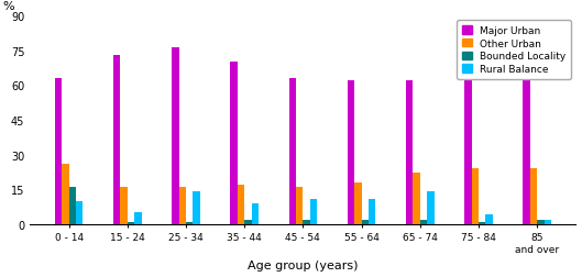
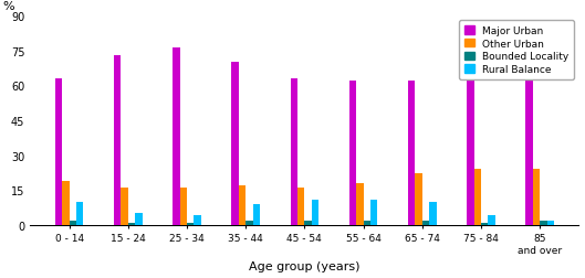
Other Urban/0 - 14: 26 -> 19
Bounded Locality/0 - 14: 16 -> 2
Rural Balance/25 - 34: 14 -> 4
Rural Balance/65 - 74: 14 -> 10
